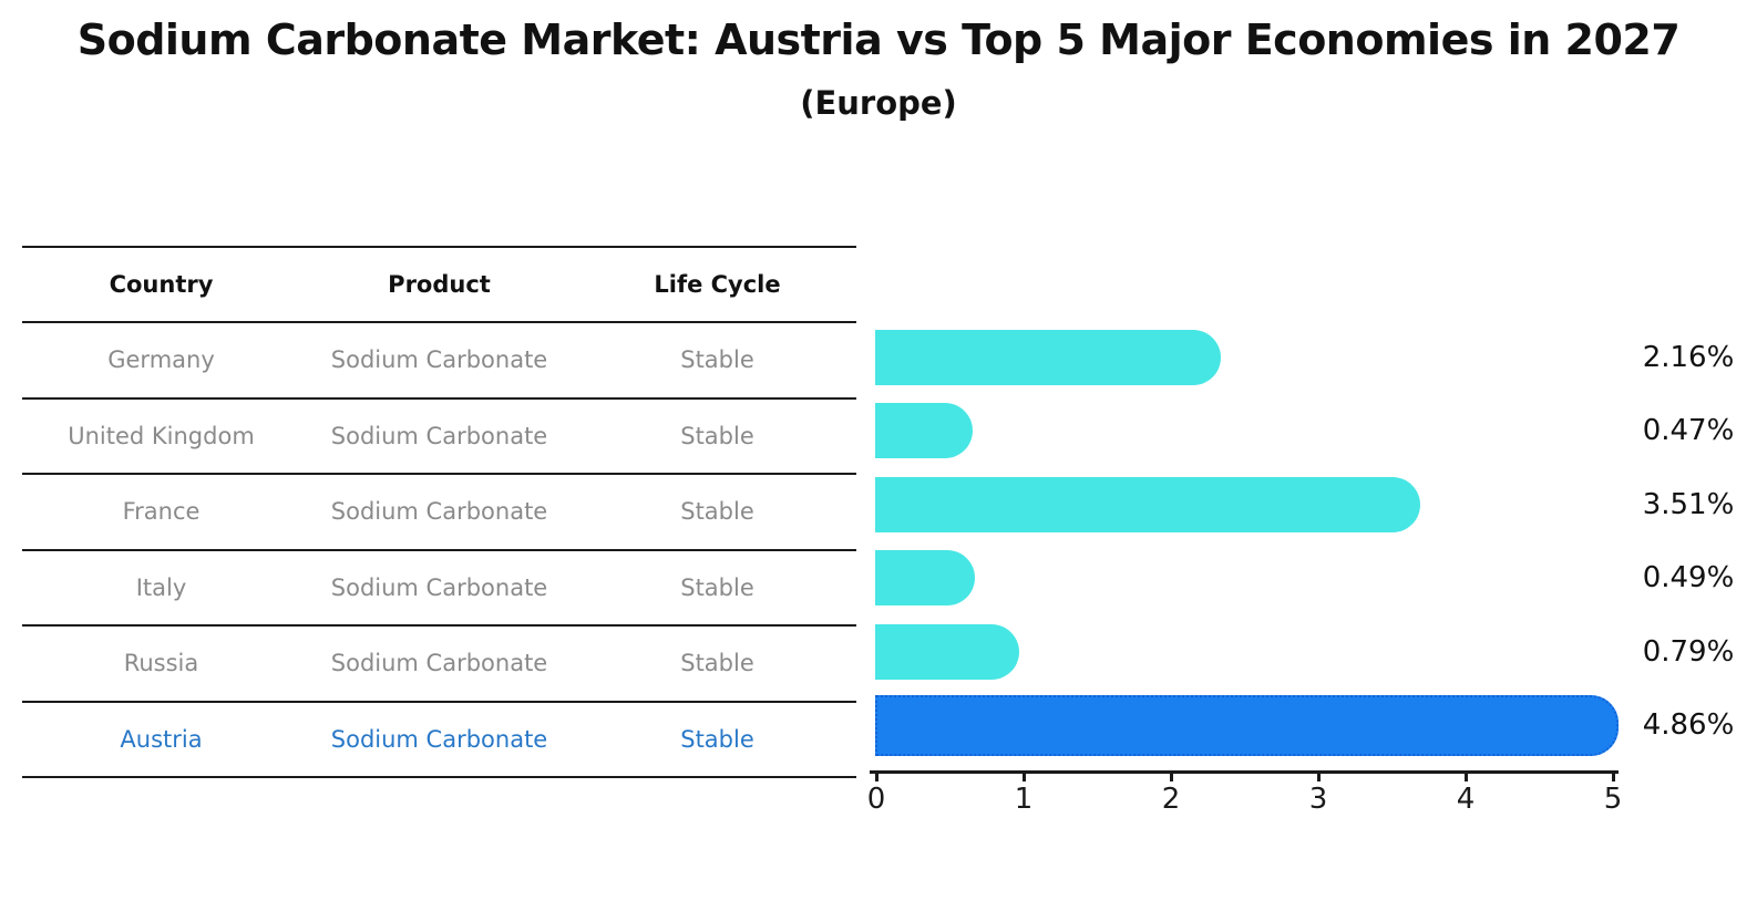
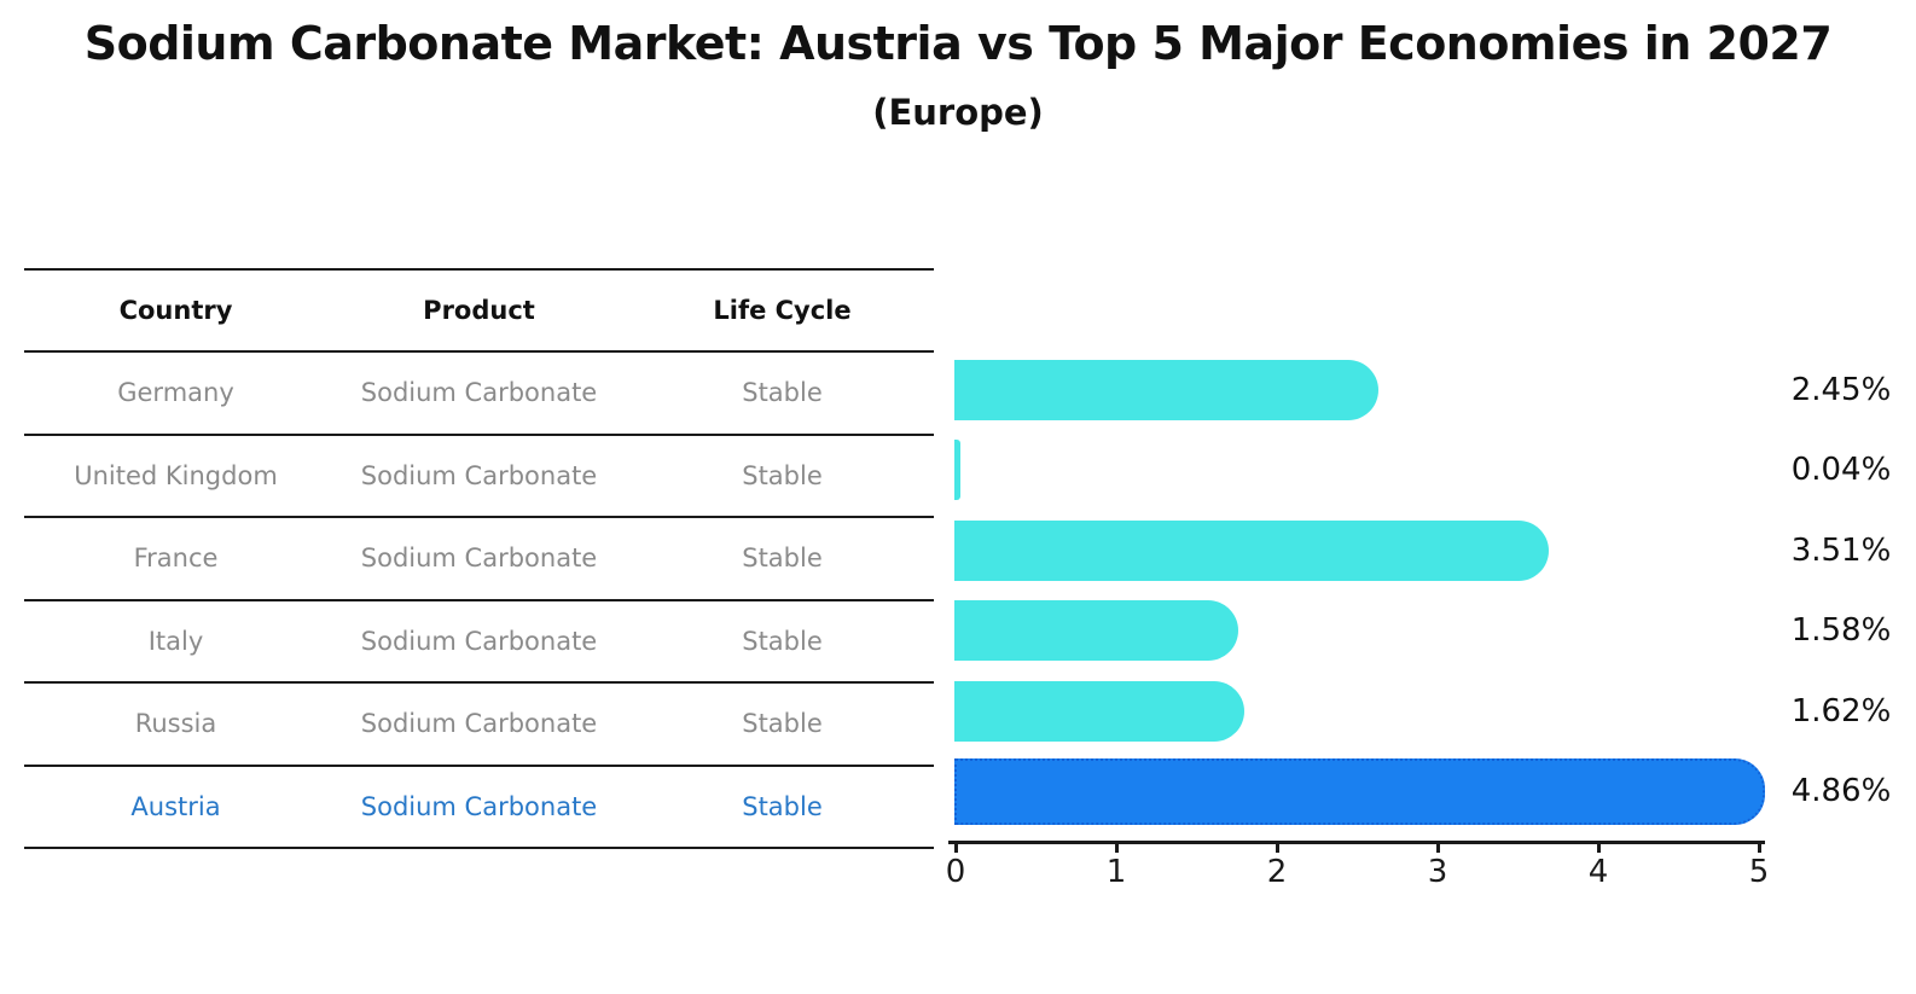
Germany: 2.16% -> 2.45%
United Kingdom: 0.47% -> 0.04%
Italy: 0.49% -> 1.58%
Russia: 0.79% -> 1.62%
